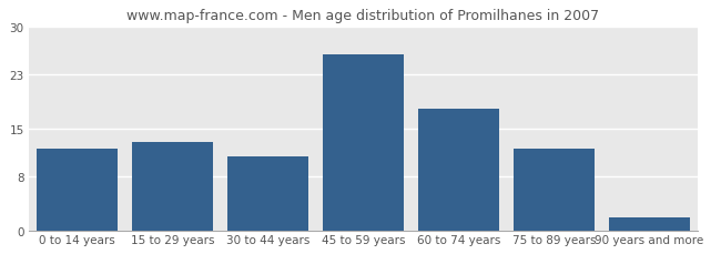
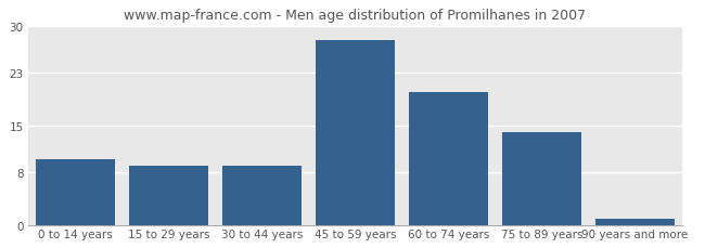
0 to 14 years: 12 -> 10
15 to 29 years: 13 -> 9
30 to 44 years: 11 -> 9
45 to 59 years: 26 -> 28
60 to 74 years: 18 -> 20
75 to 89 years: 12 -> 14
90 years and more: 2 -> 1
